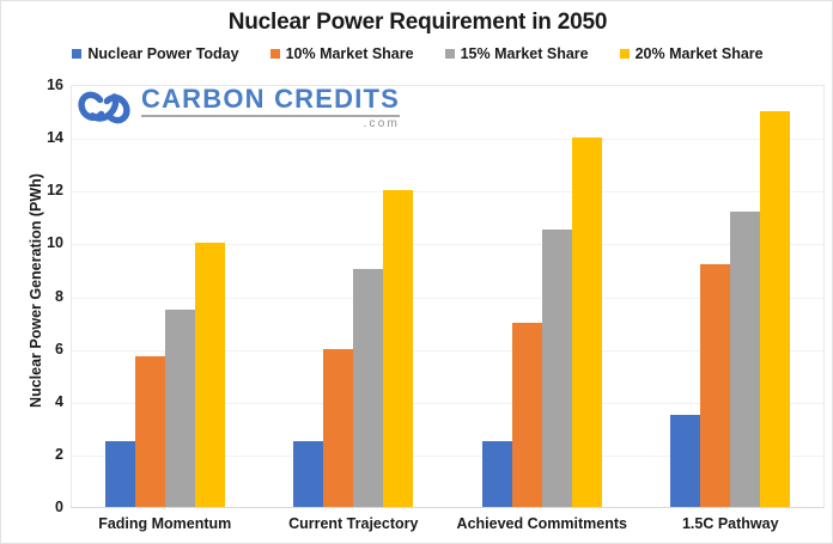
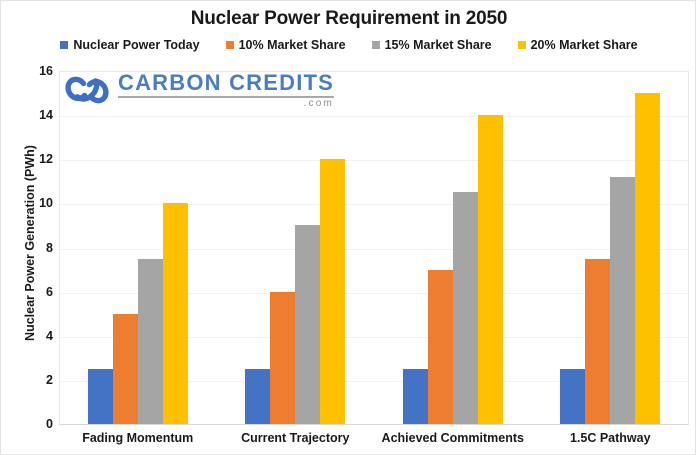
10% Market Share/Fading Momentum: 5.7 -> 5.0
Nuclear Power Today/1.5C Pathway: 3.5 -> 2.5
10% Market Share/1.5C Pathway: 9.2 -> 7.5
